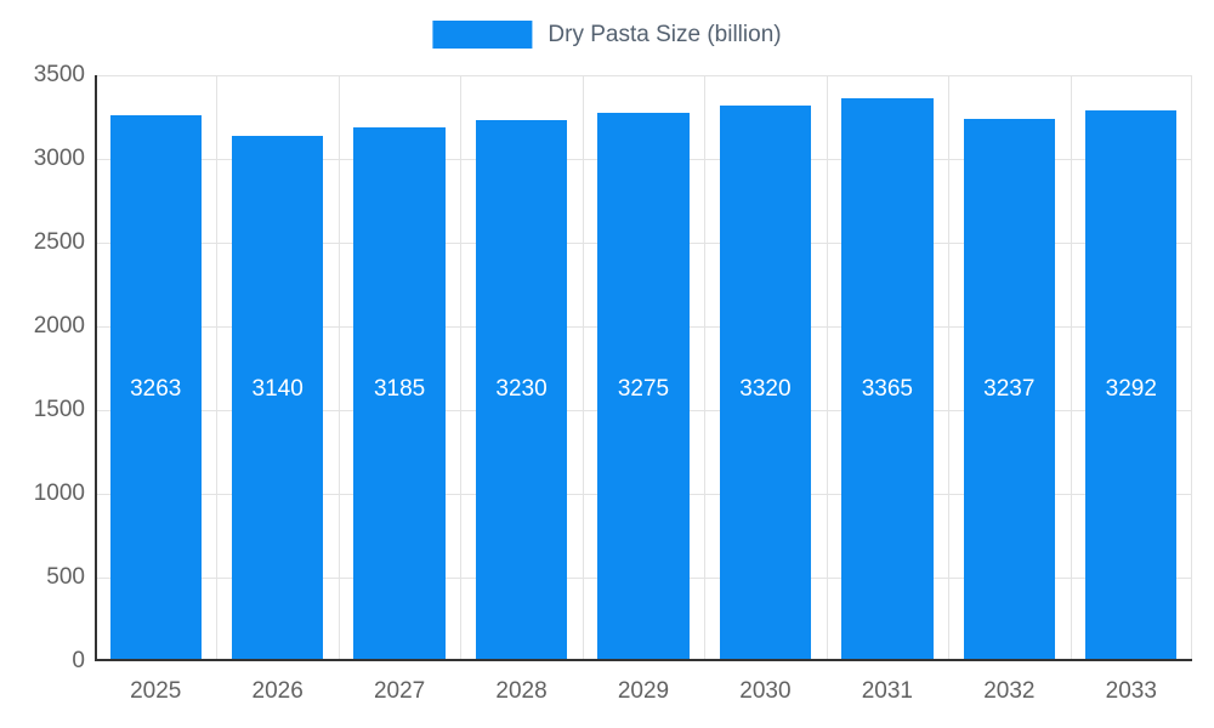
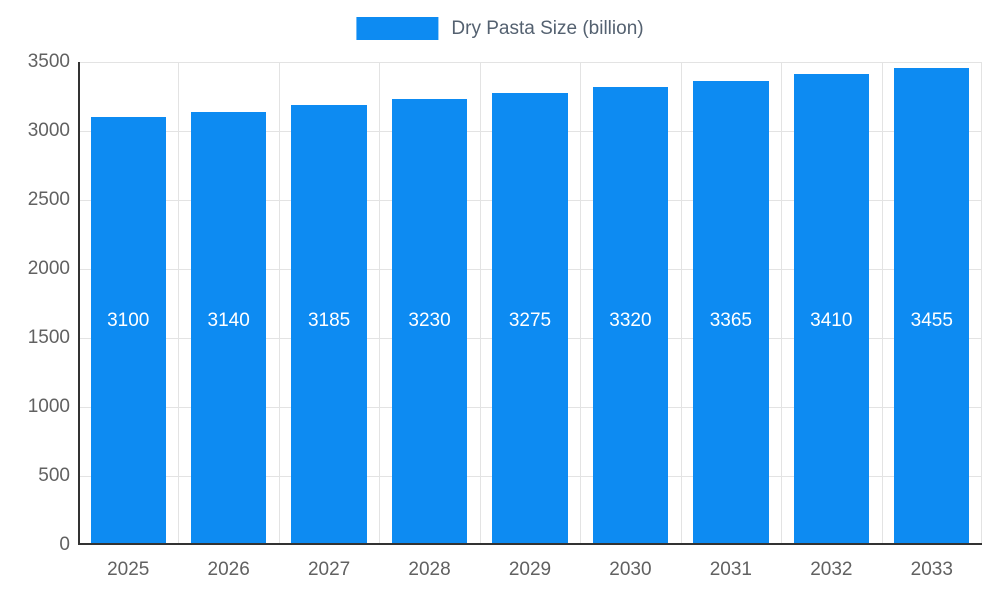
2025: 3263 -> 3100
2032: 3237 -> 3410
2033: 3292 -> 3455
